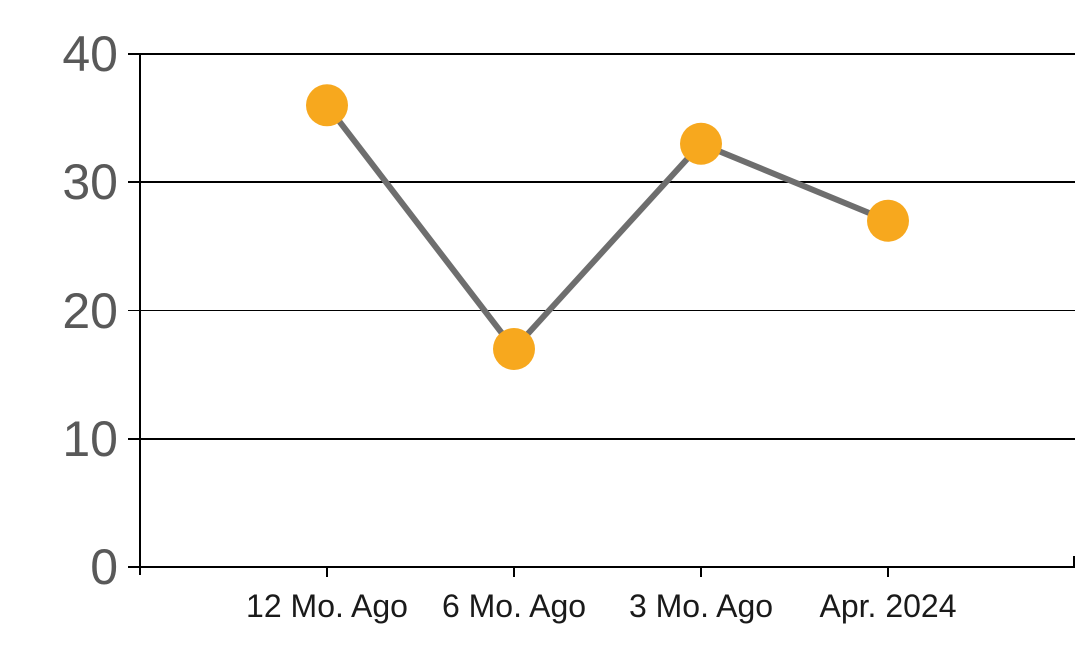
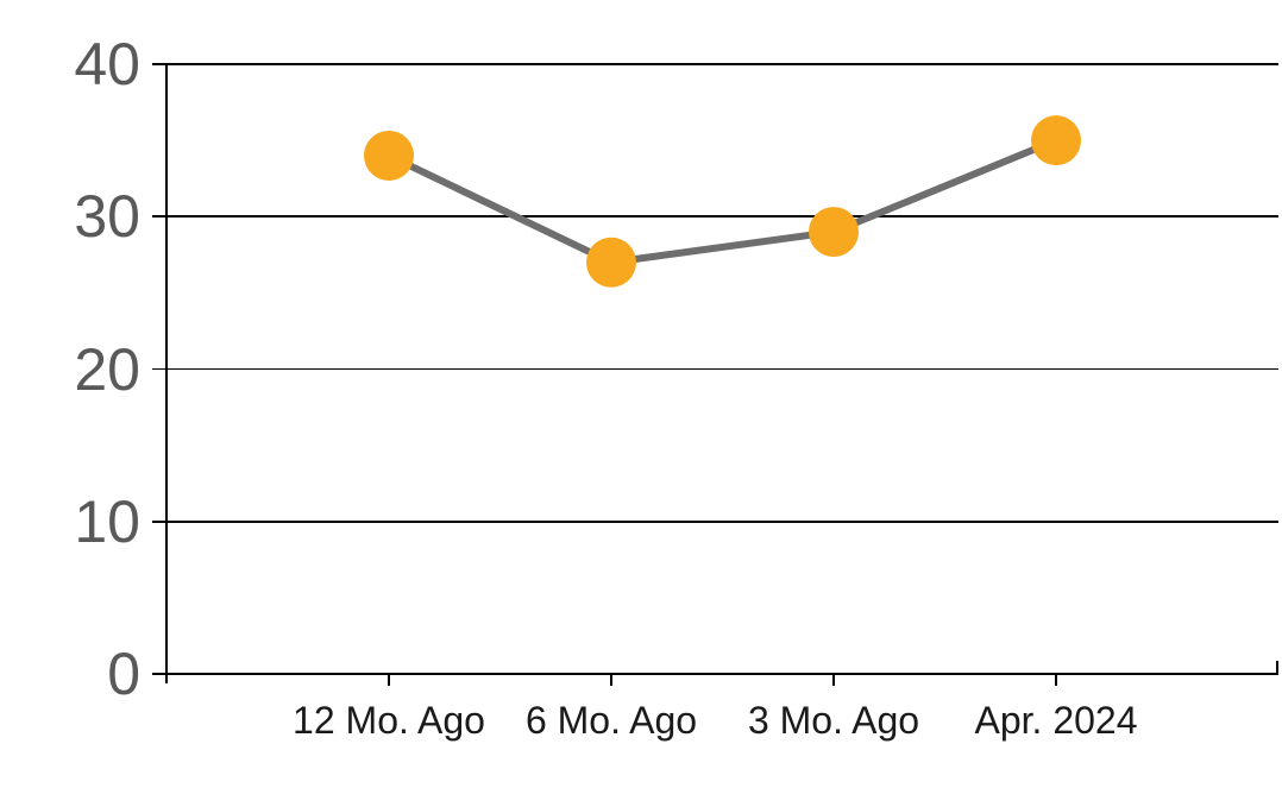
12 Mo. Ago: 36 -> 34
6 Mo. Ago: 17 -> 27
3 Mo. Ago: 33 -> 29
Apr. 2024: 27 -> 35
